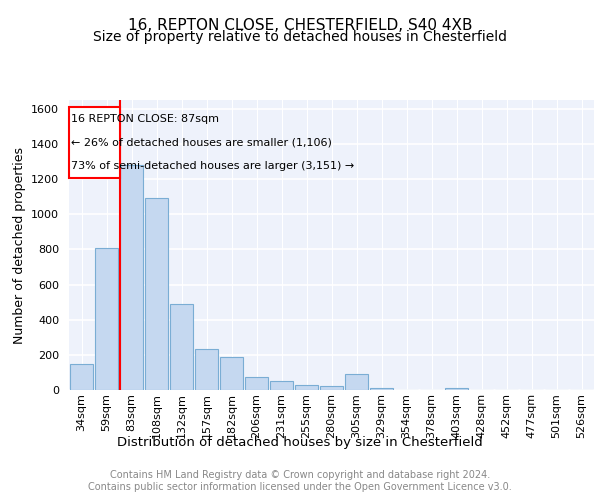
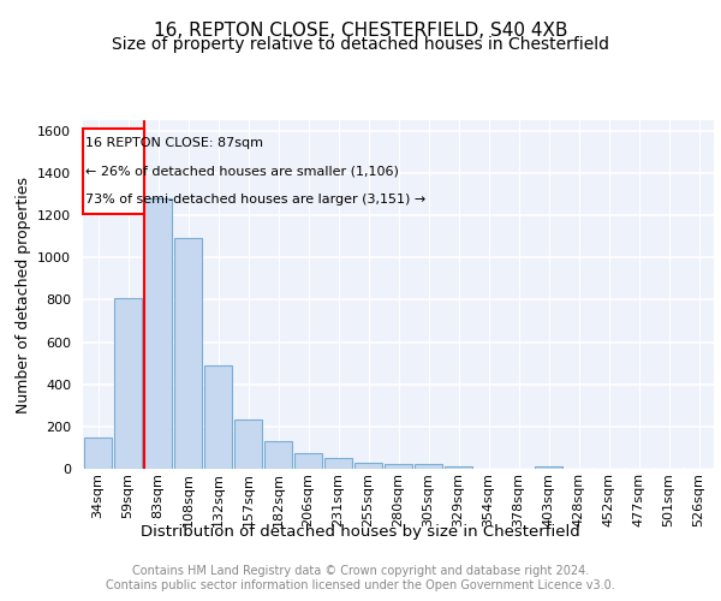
182sqm: 190 -> 130
305sqm: 90 -> 20
